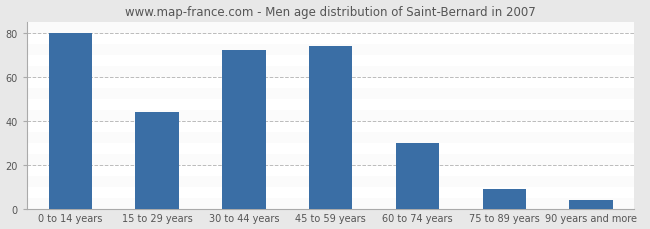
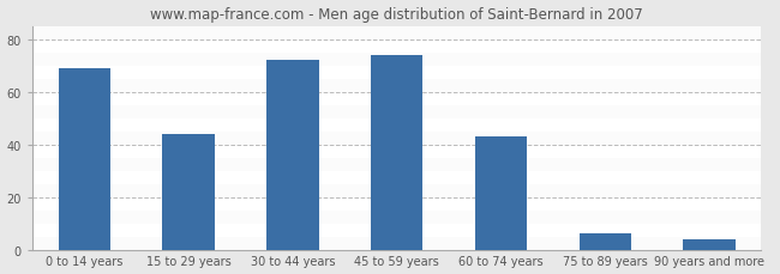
0 to 14 years: 80 -> 69
60 to 74 years: 30 -> 43
75 to 89 years: 9 -> 6
